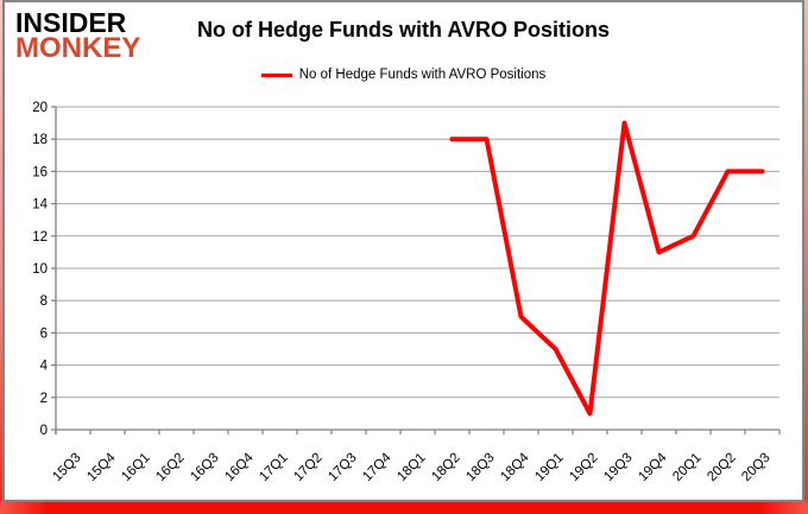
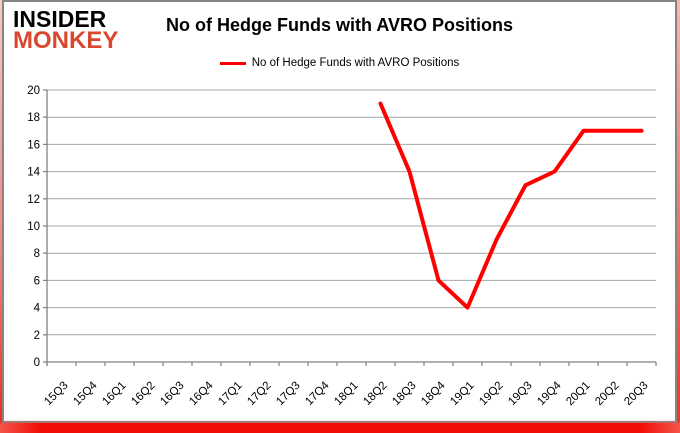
18Q2: 18 -> 19
18Q3: 18 -> 14
18Q4: 7 -> 6
19Q1: 5 -> 4
19Q2: 1 -> 9
19Q3: 19 -> 13
19Q4: 11 -> 14
20Q1: 12 -> 17
20Q2: 16 -> 17
20Q3: 16 -> 17
